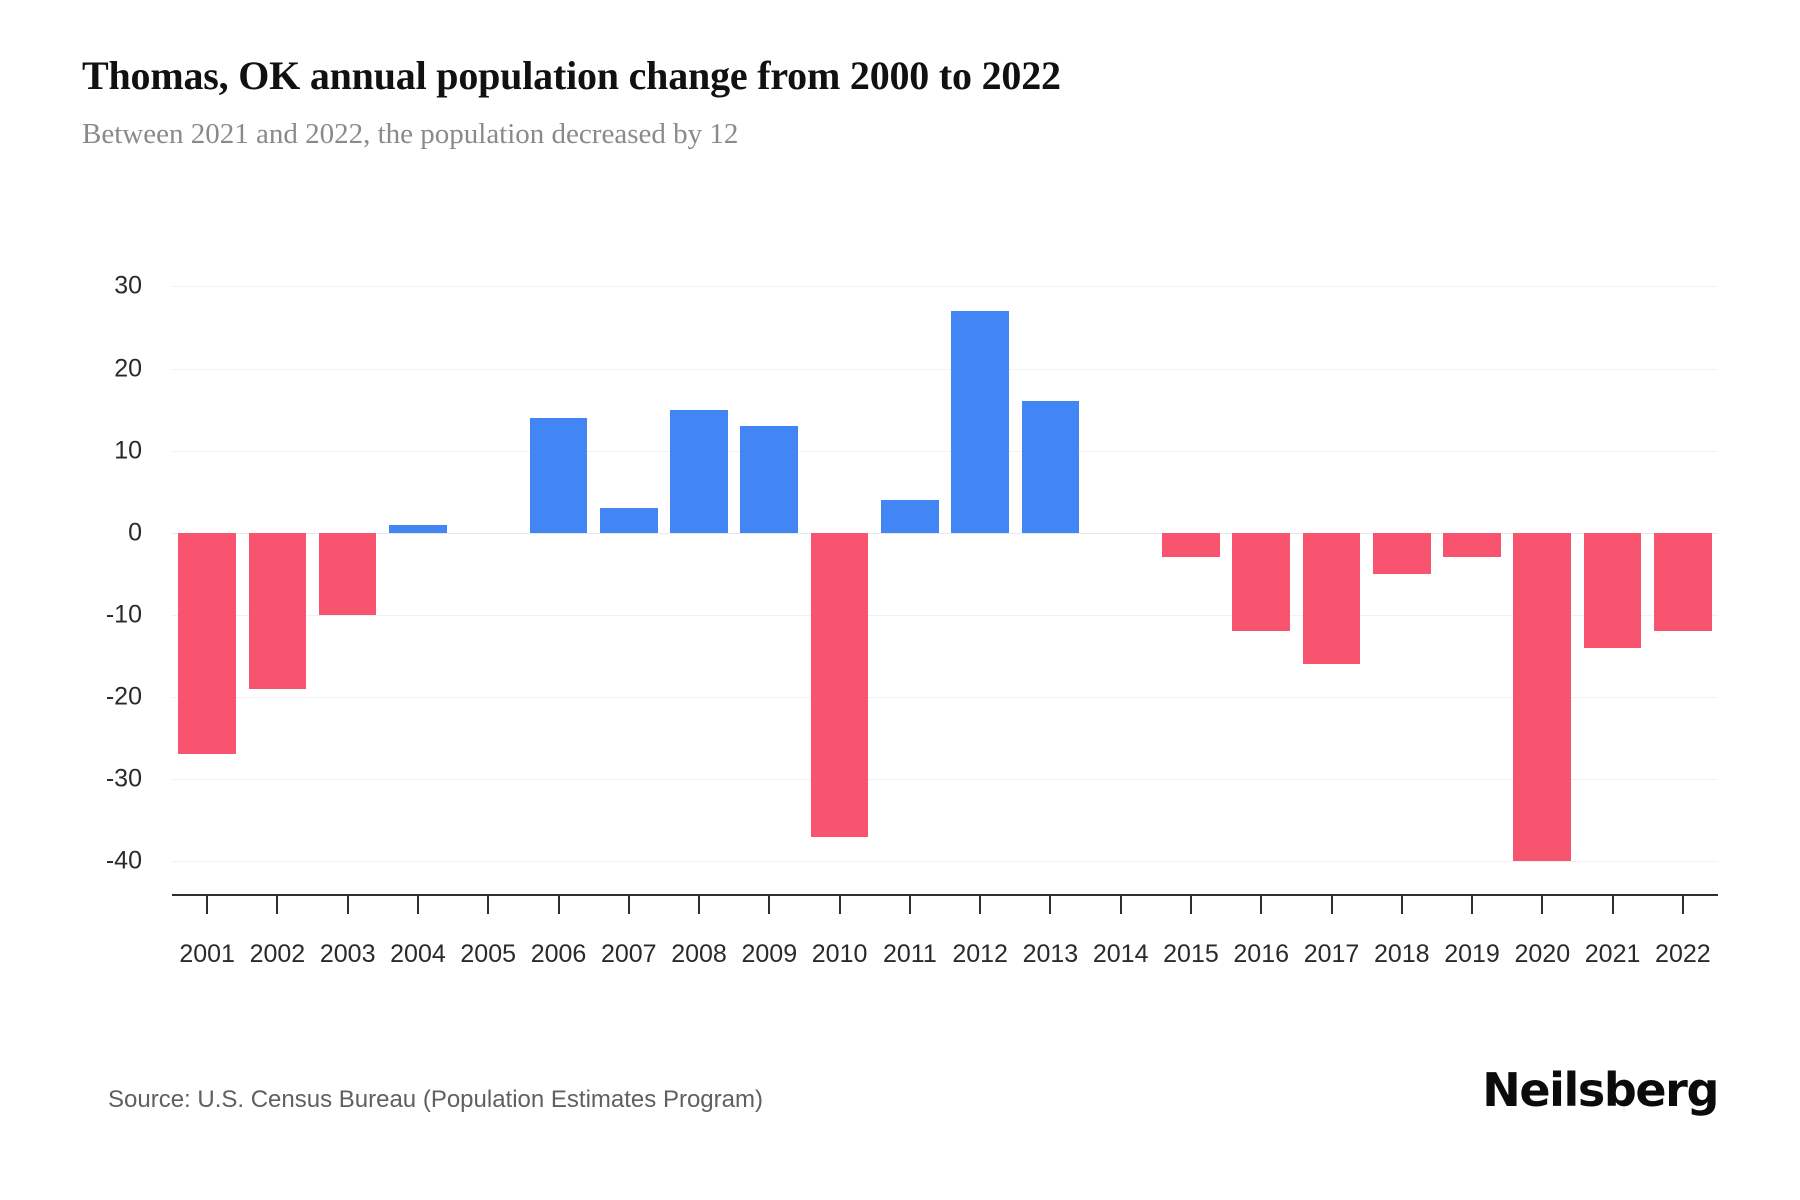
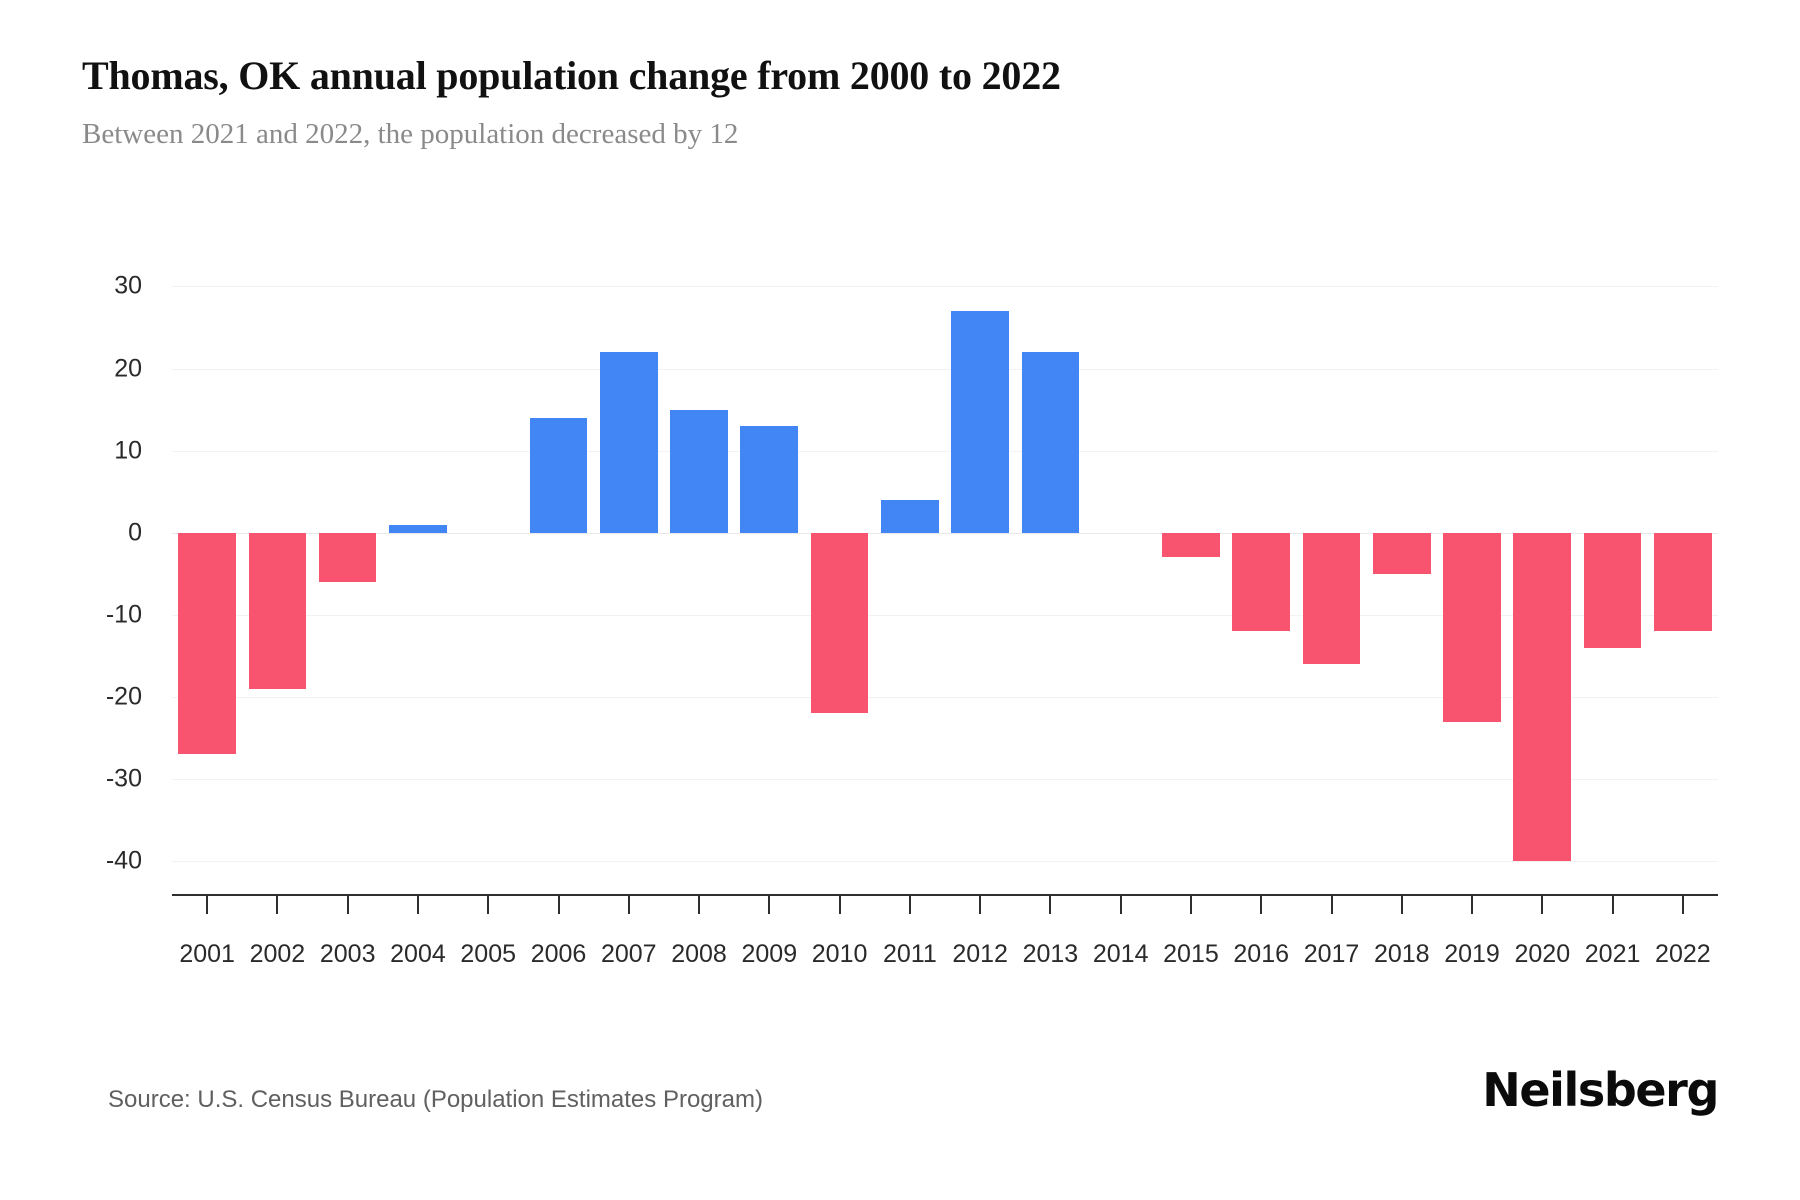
2003: -10 -> -6
2007: 3 -> 22
2010: -37 -> -22
2013: 16 -> 22
2019: -3 -> -23
